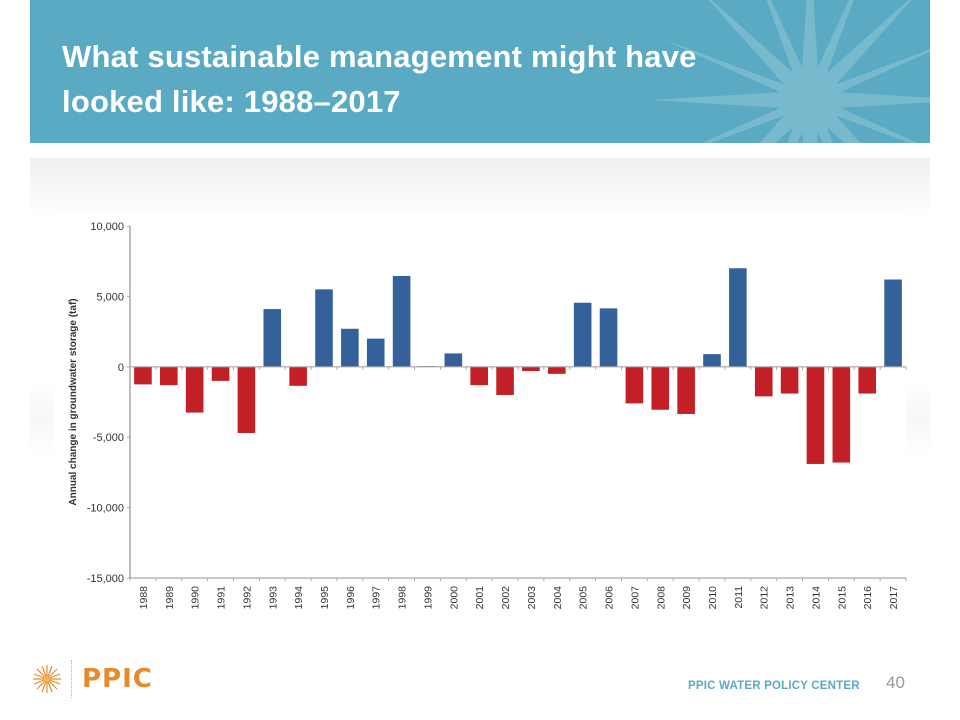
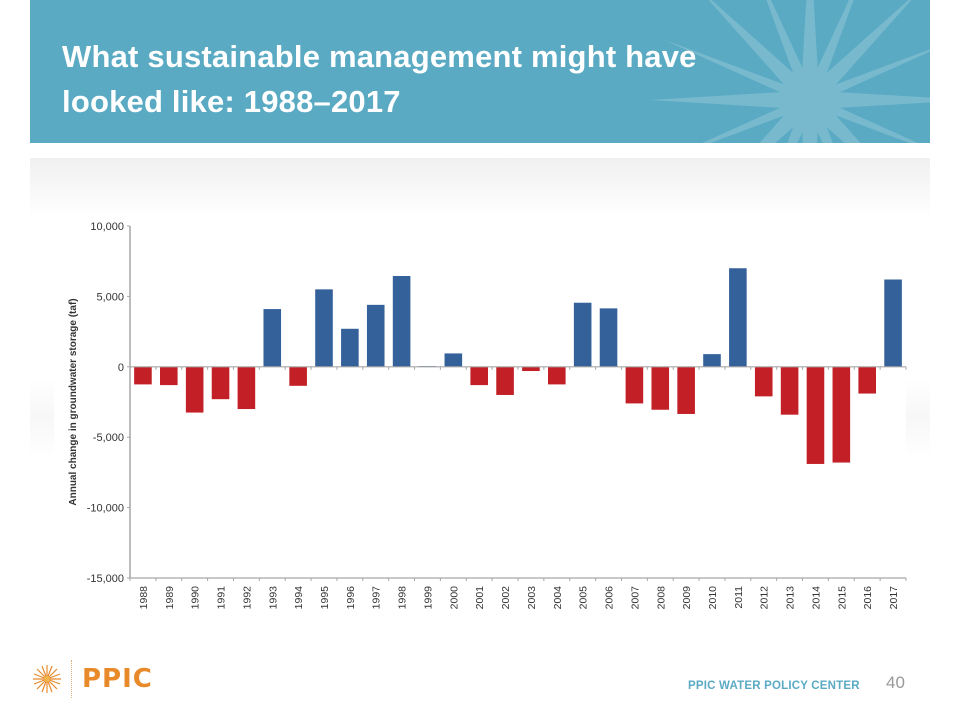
1991: -1000 -> -2300
1992: -4700 -> -3000
1997: 2000 -> 4400
2004: -500 -> -1200
2013: -1900 -> -3400
